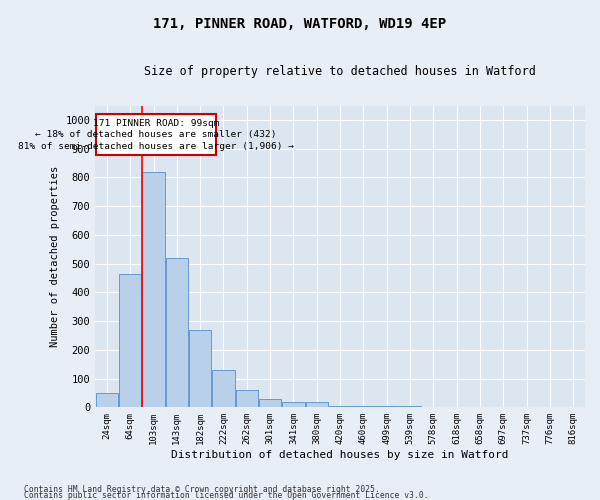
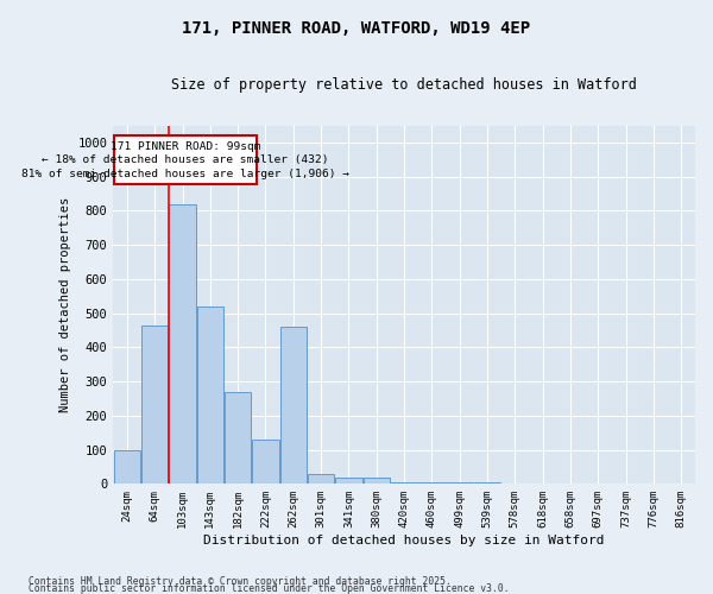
24sqm: 50 -> 100
262sqm: 60 -> 460
